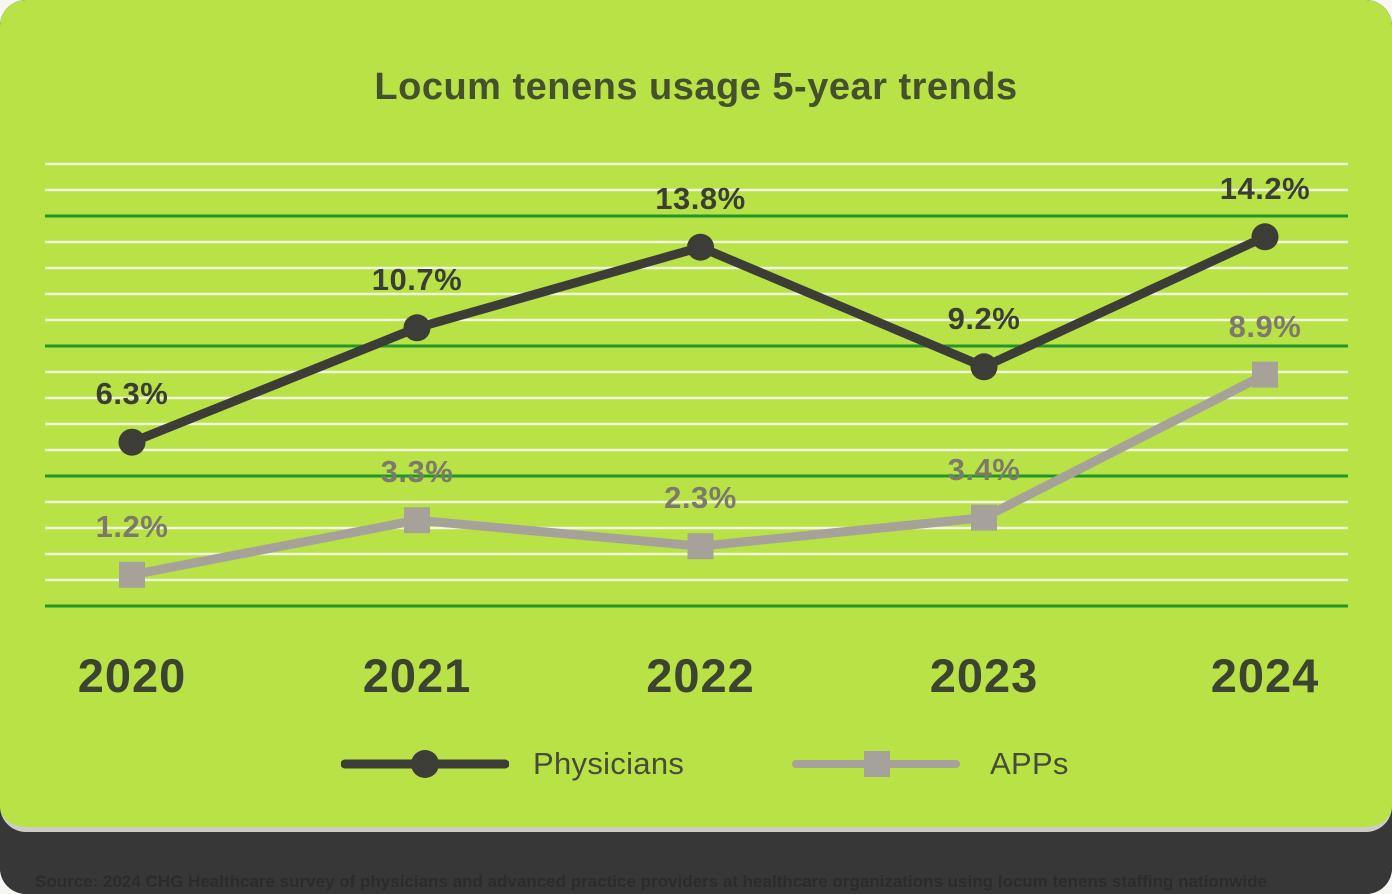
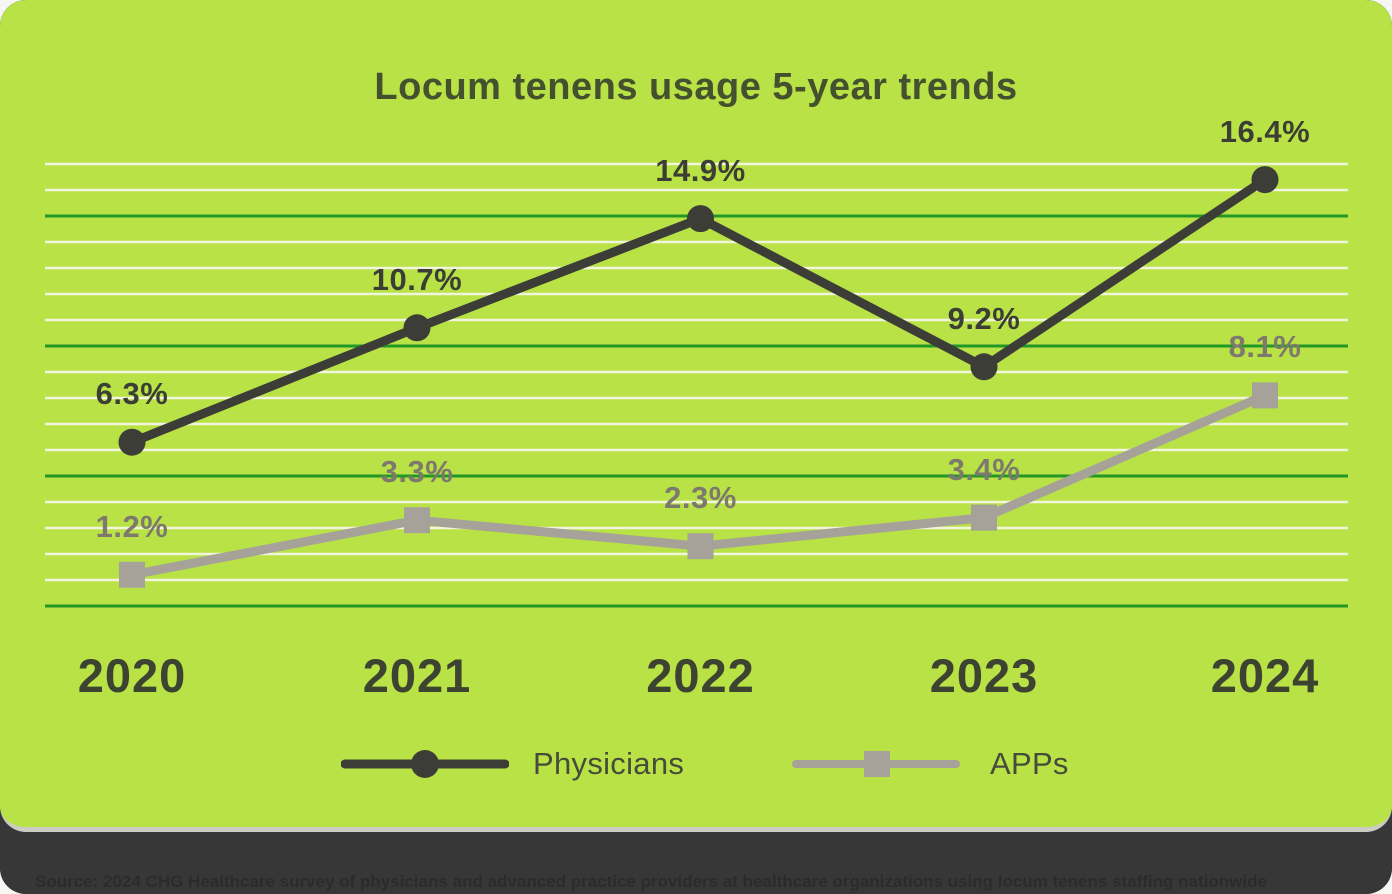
Physicians/2022: 13.8% -> 14.9%
Physicians/2024: 14.2% -> 16.4%
APPs/2024: 8.9% -> 8.1%
